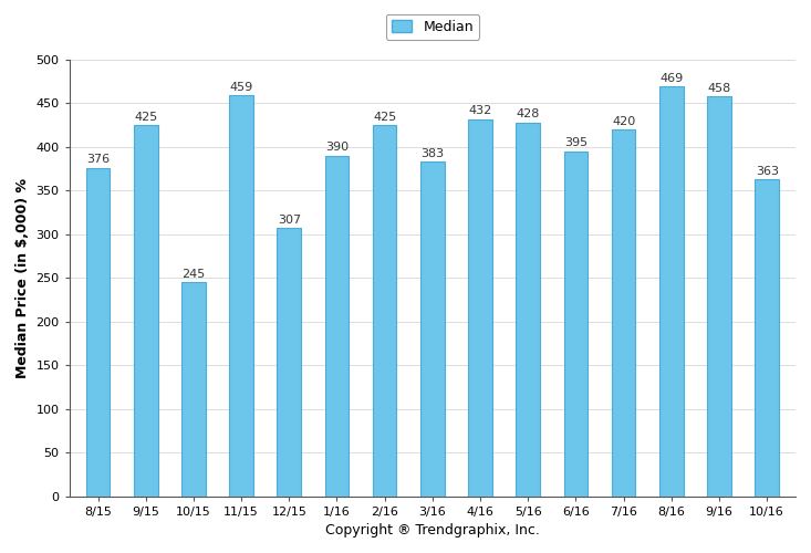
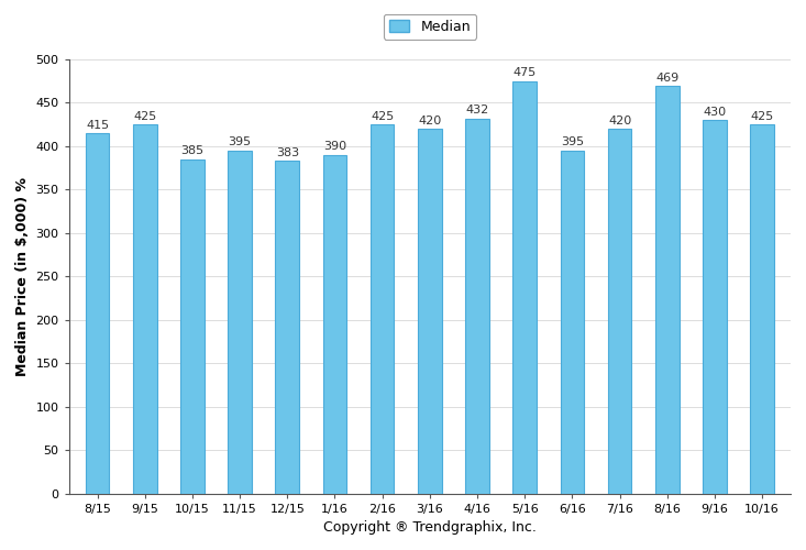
8/15: 376 -> 415
10/15: 245 -> 385
11/15: 459 -> 395
12/15: 307 -> 383
3/16: 383 -> 420
5/16: 428 -> 475
9/16: 458 -> 430
10/16: 363 -> 425
